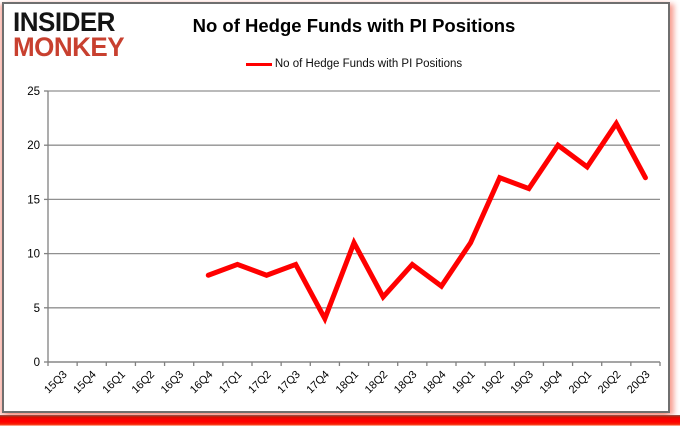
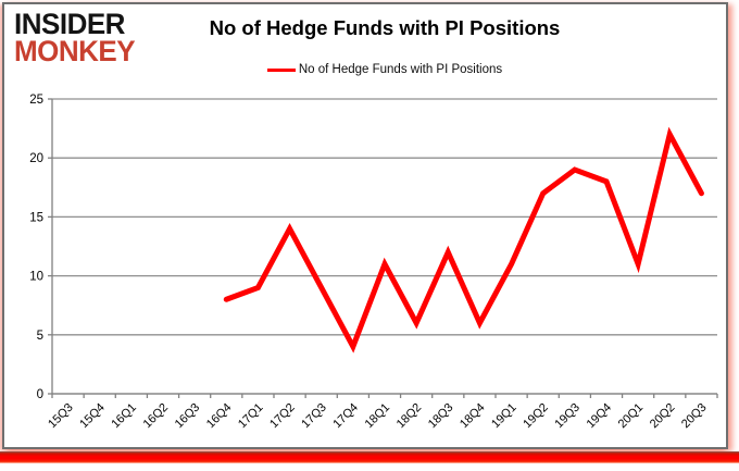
17Q2: 8 -> 14
18Q3: 9 -> 12
18Q4: 7 -> 6
19Q3: 16 -> 19
19Q4: 20 -> 18
20Q1: 18 -> 11
